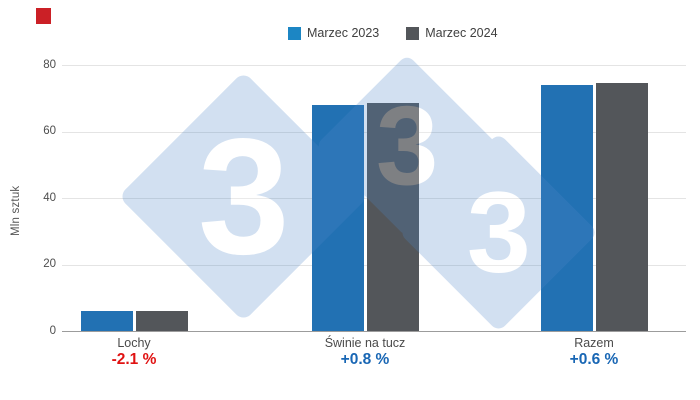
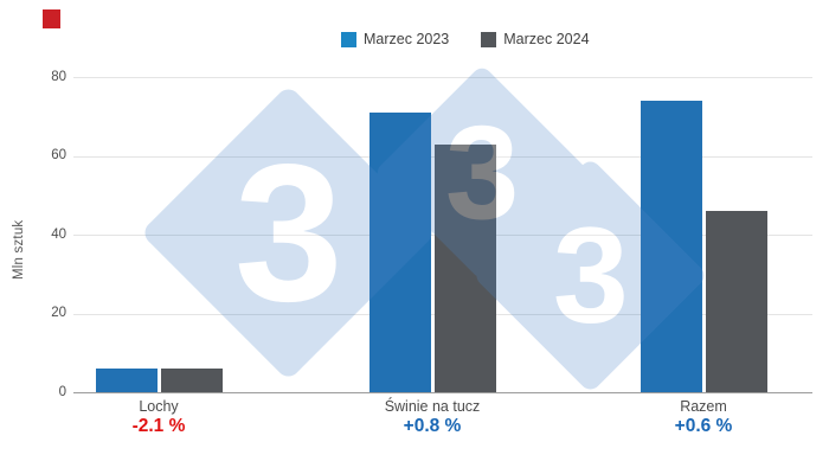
Marzec 2023/Świnie na tucz: 68 -> 71
Marzec 2024/Świnie na tucz: 69 -> 63
Marzec 2024/Razem: 75 -> 46
